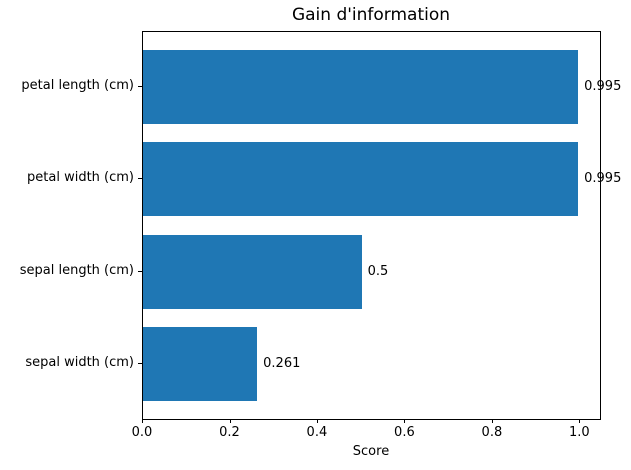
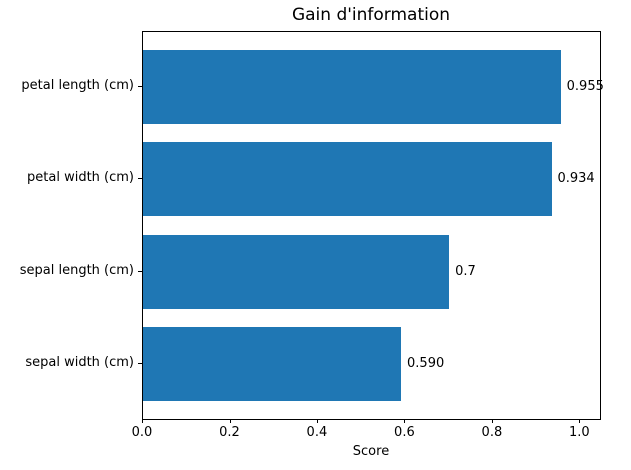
petal length (cm): 0.995 -> 0.955
petal width (cm): 0.995 -> 0.934
sepal length (cm): 0.5 -> 0.7
sepal width (cm): 0.261 -> 0.590
